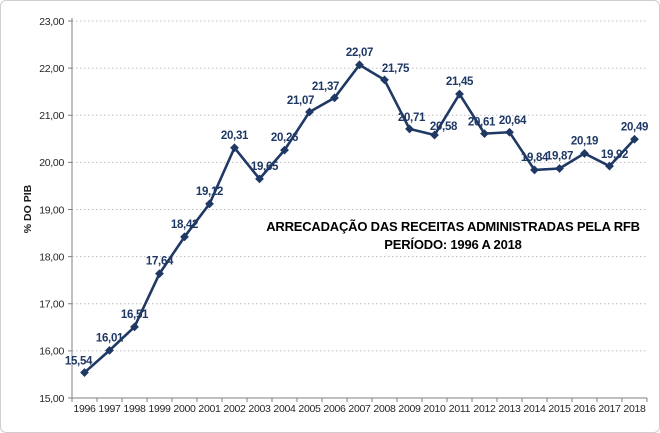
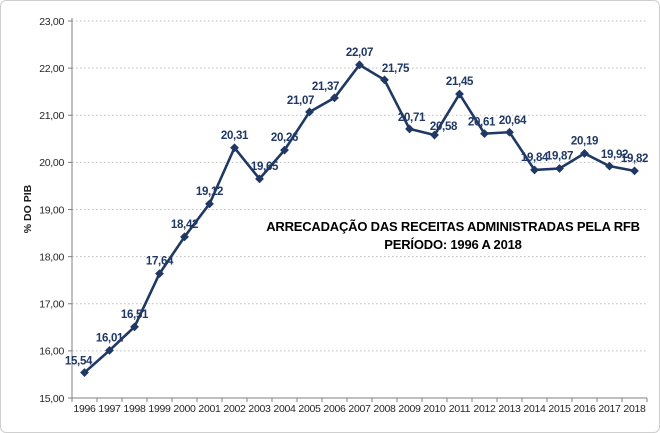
2018: 20,49 -> 19,82
